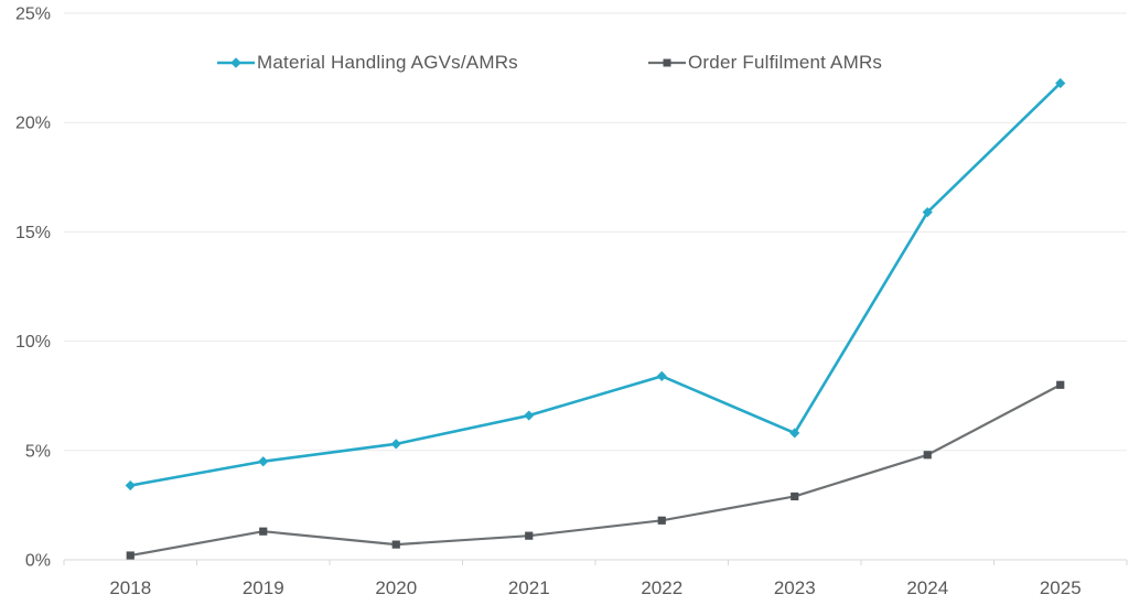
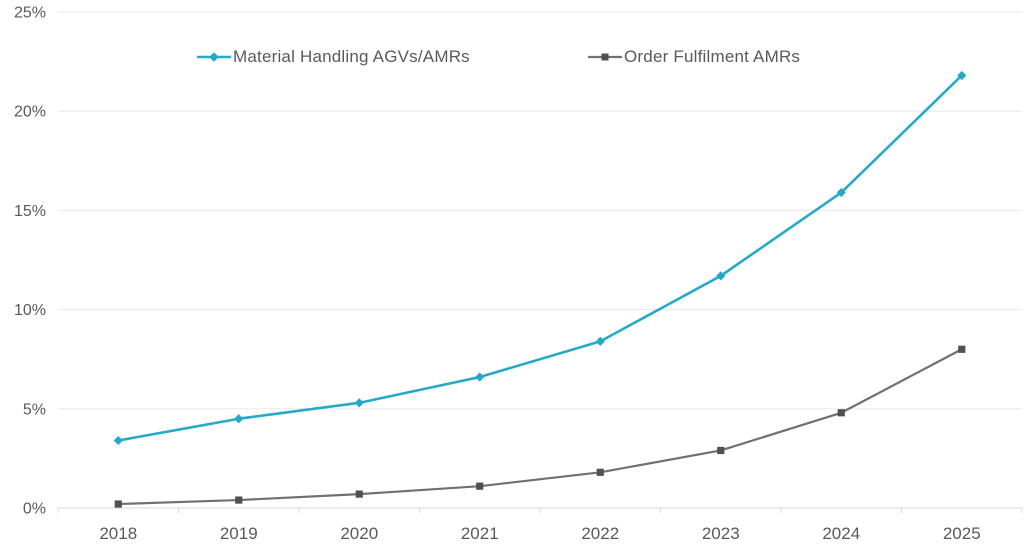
Order Fulfilment AMRs/2019: 1.3% -> 0.4%
Material Handling AGVs/AMRs/2023: 5.8% -> 11.7%
